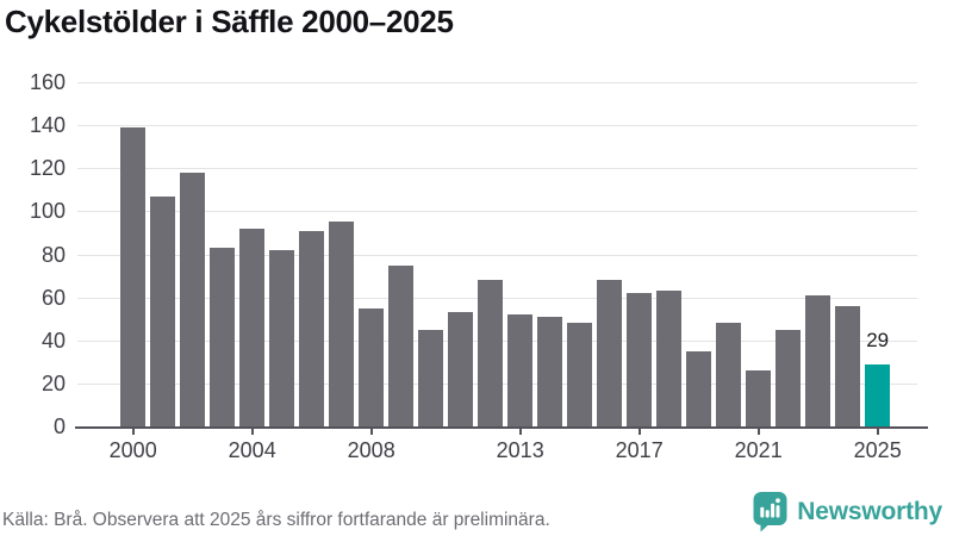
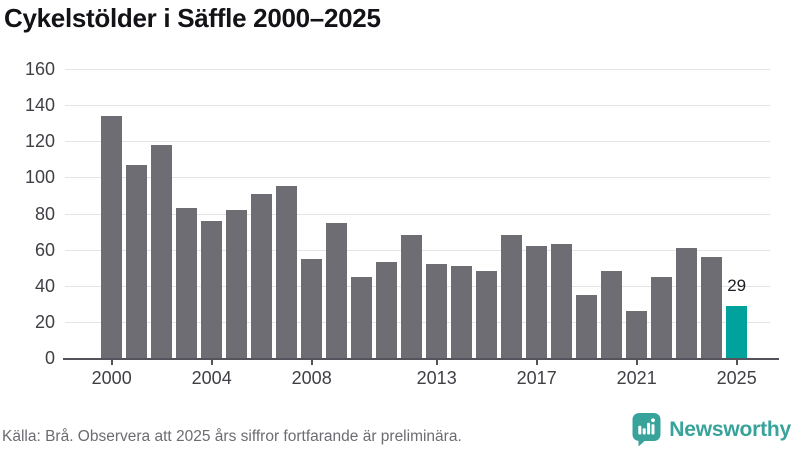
2000: 139 -> 134
2004: 92 -> 76
